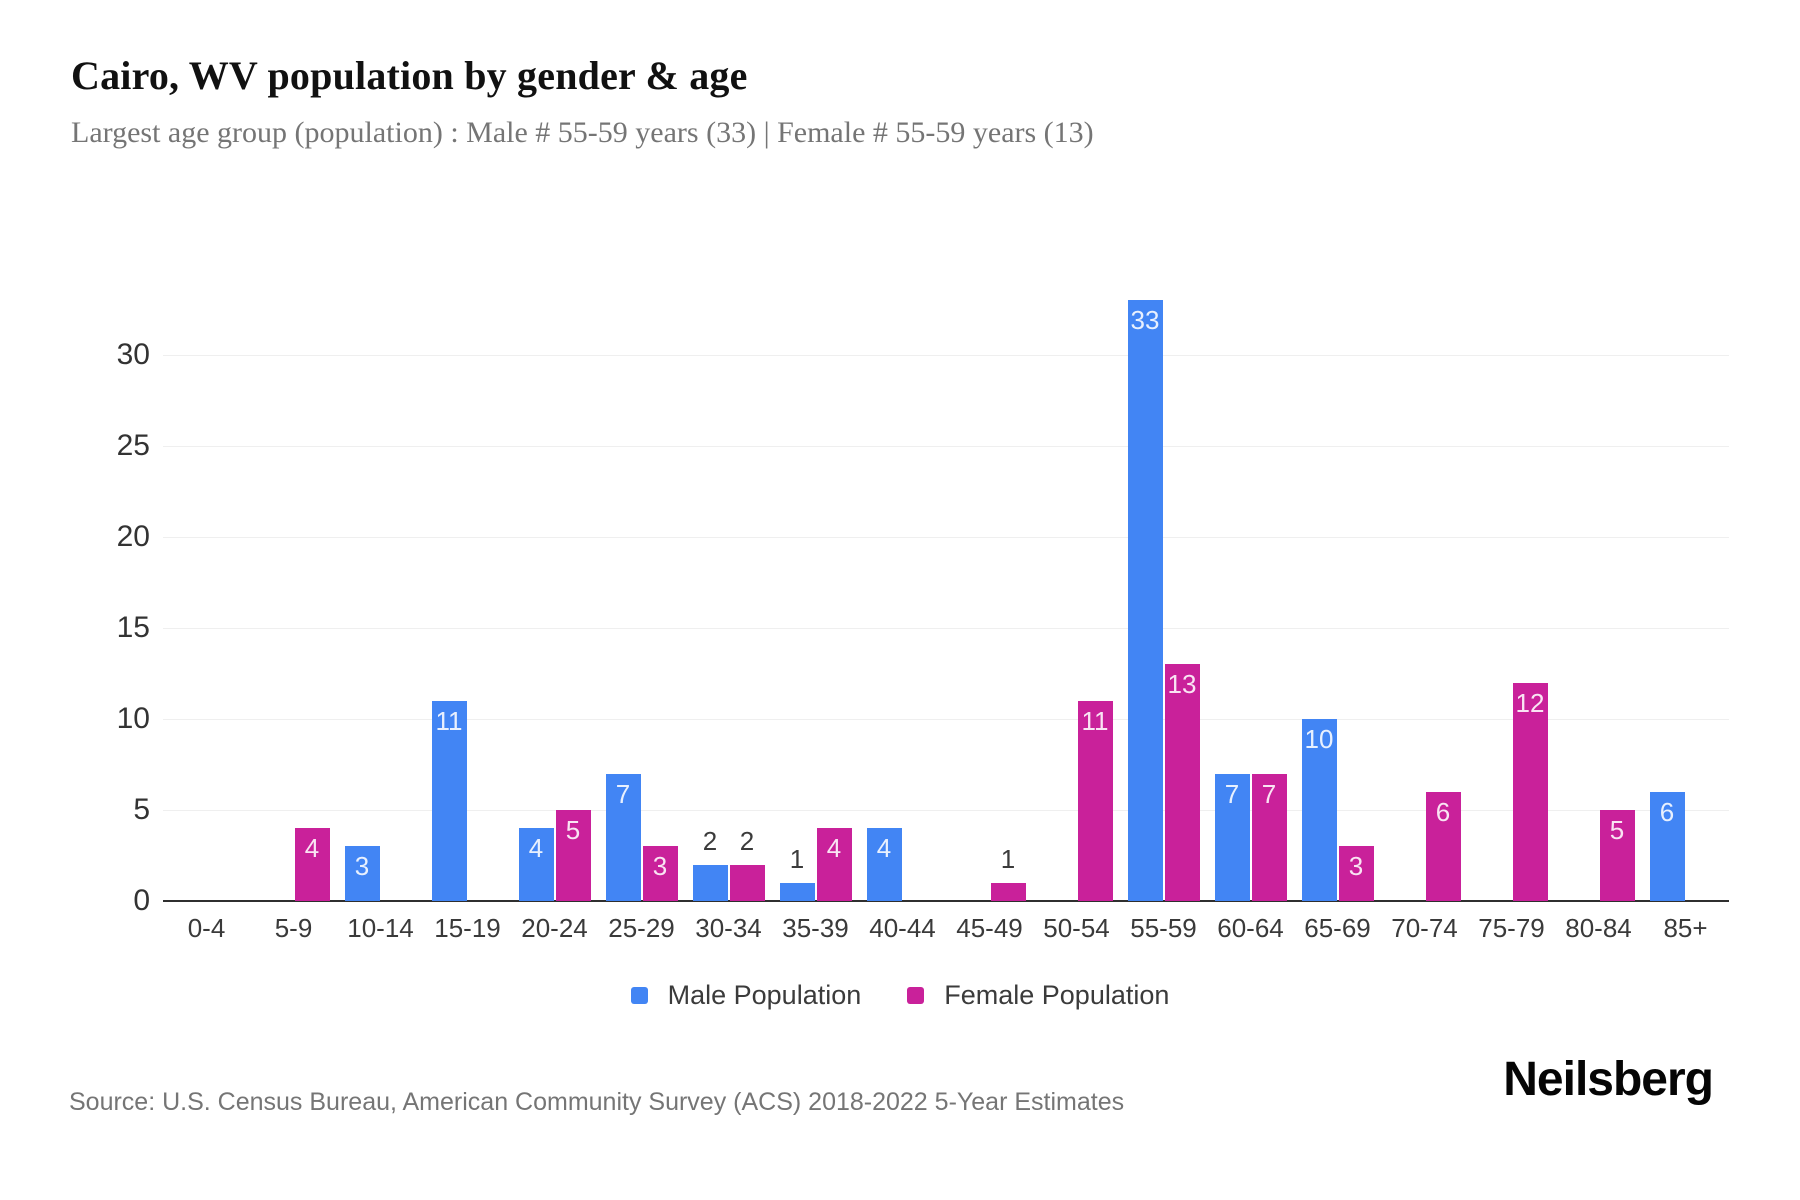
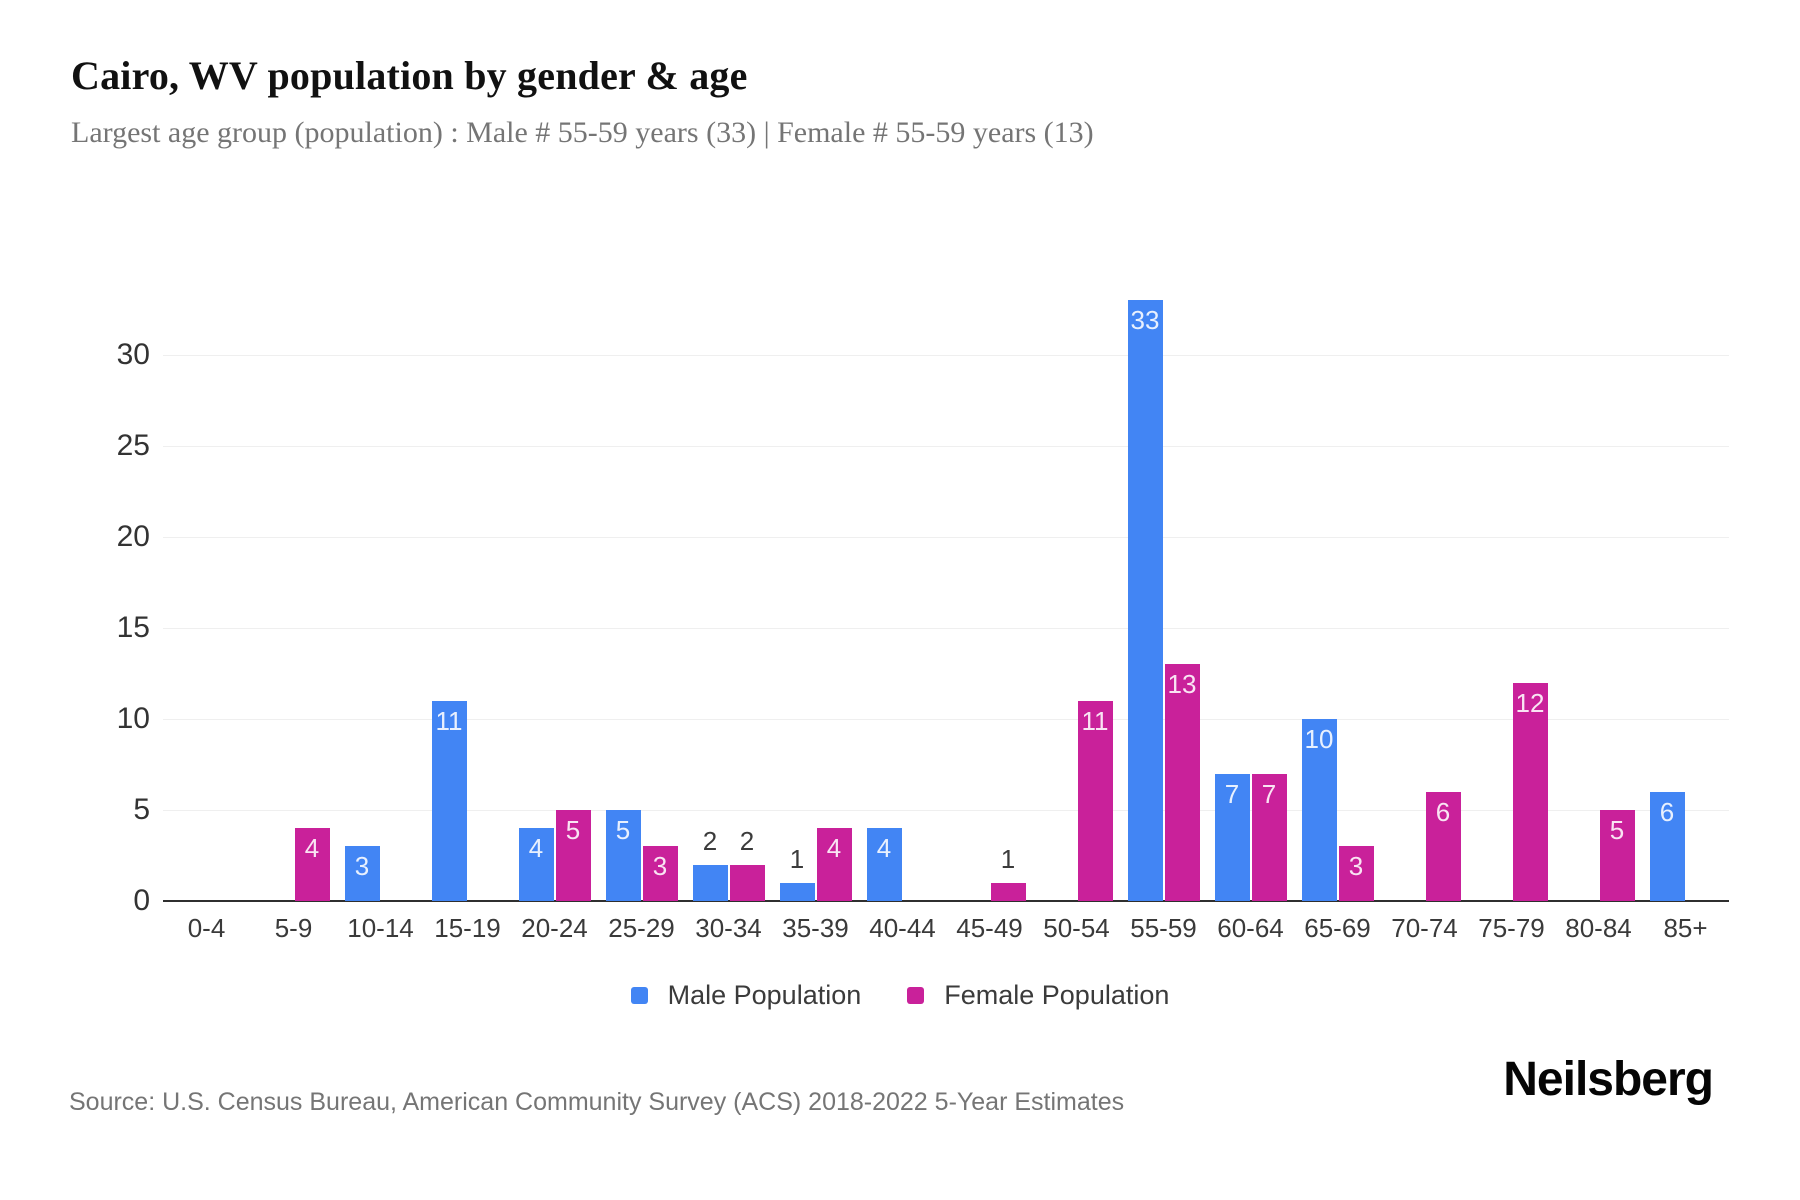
Male Population/25-29: 7 -> 5
